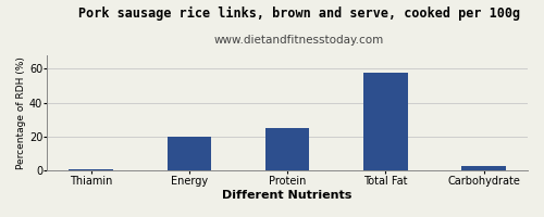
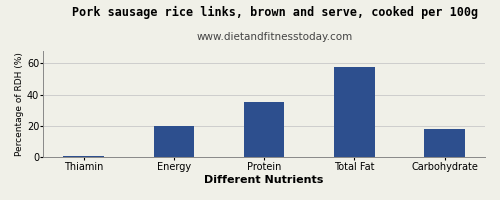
Protein: 25 -> 35
Carbohydrate: 2 -> 18
